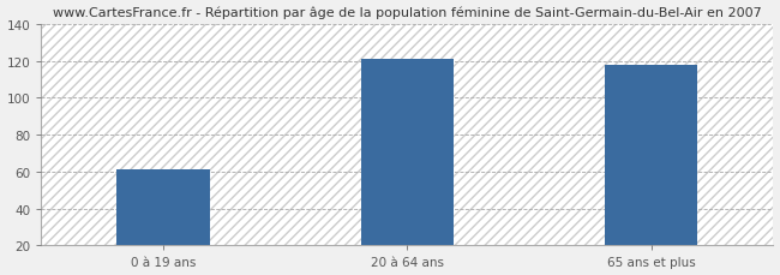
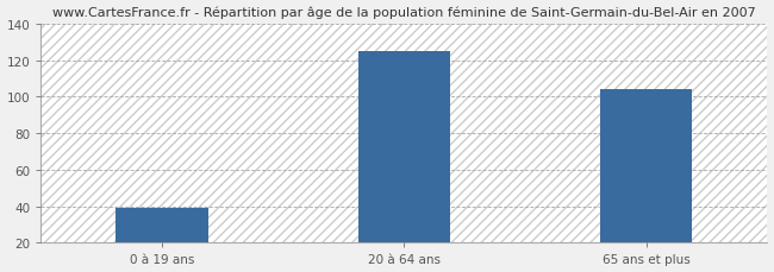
0 à 19 ans: 61 -> 39
20 à 64 ans: 121 -> 125
65 ans et plus: 118 -> 104
